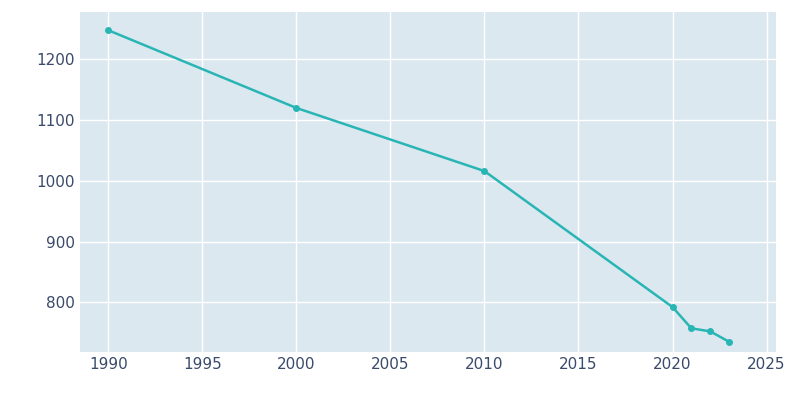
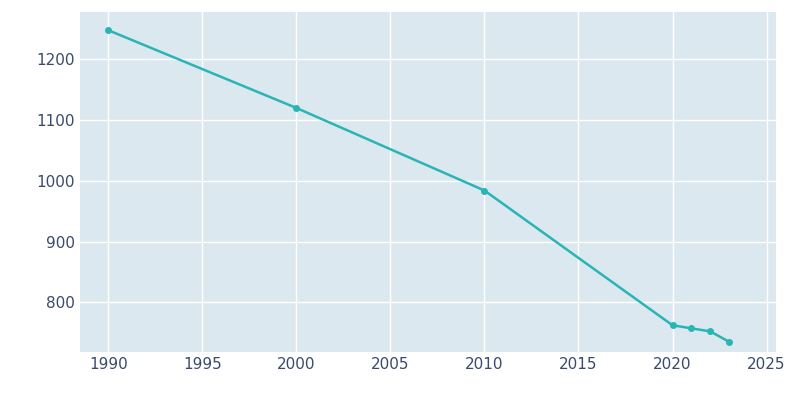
2010: 1016 -> 984
2020: 792 -> 762
